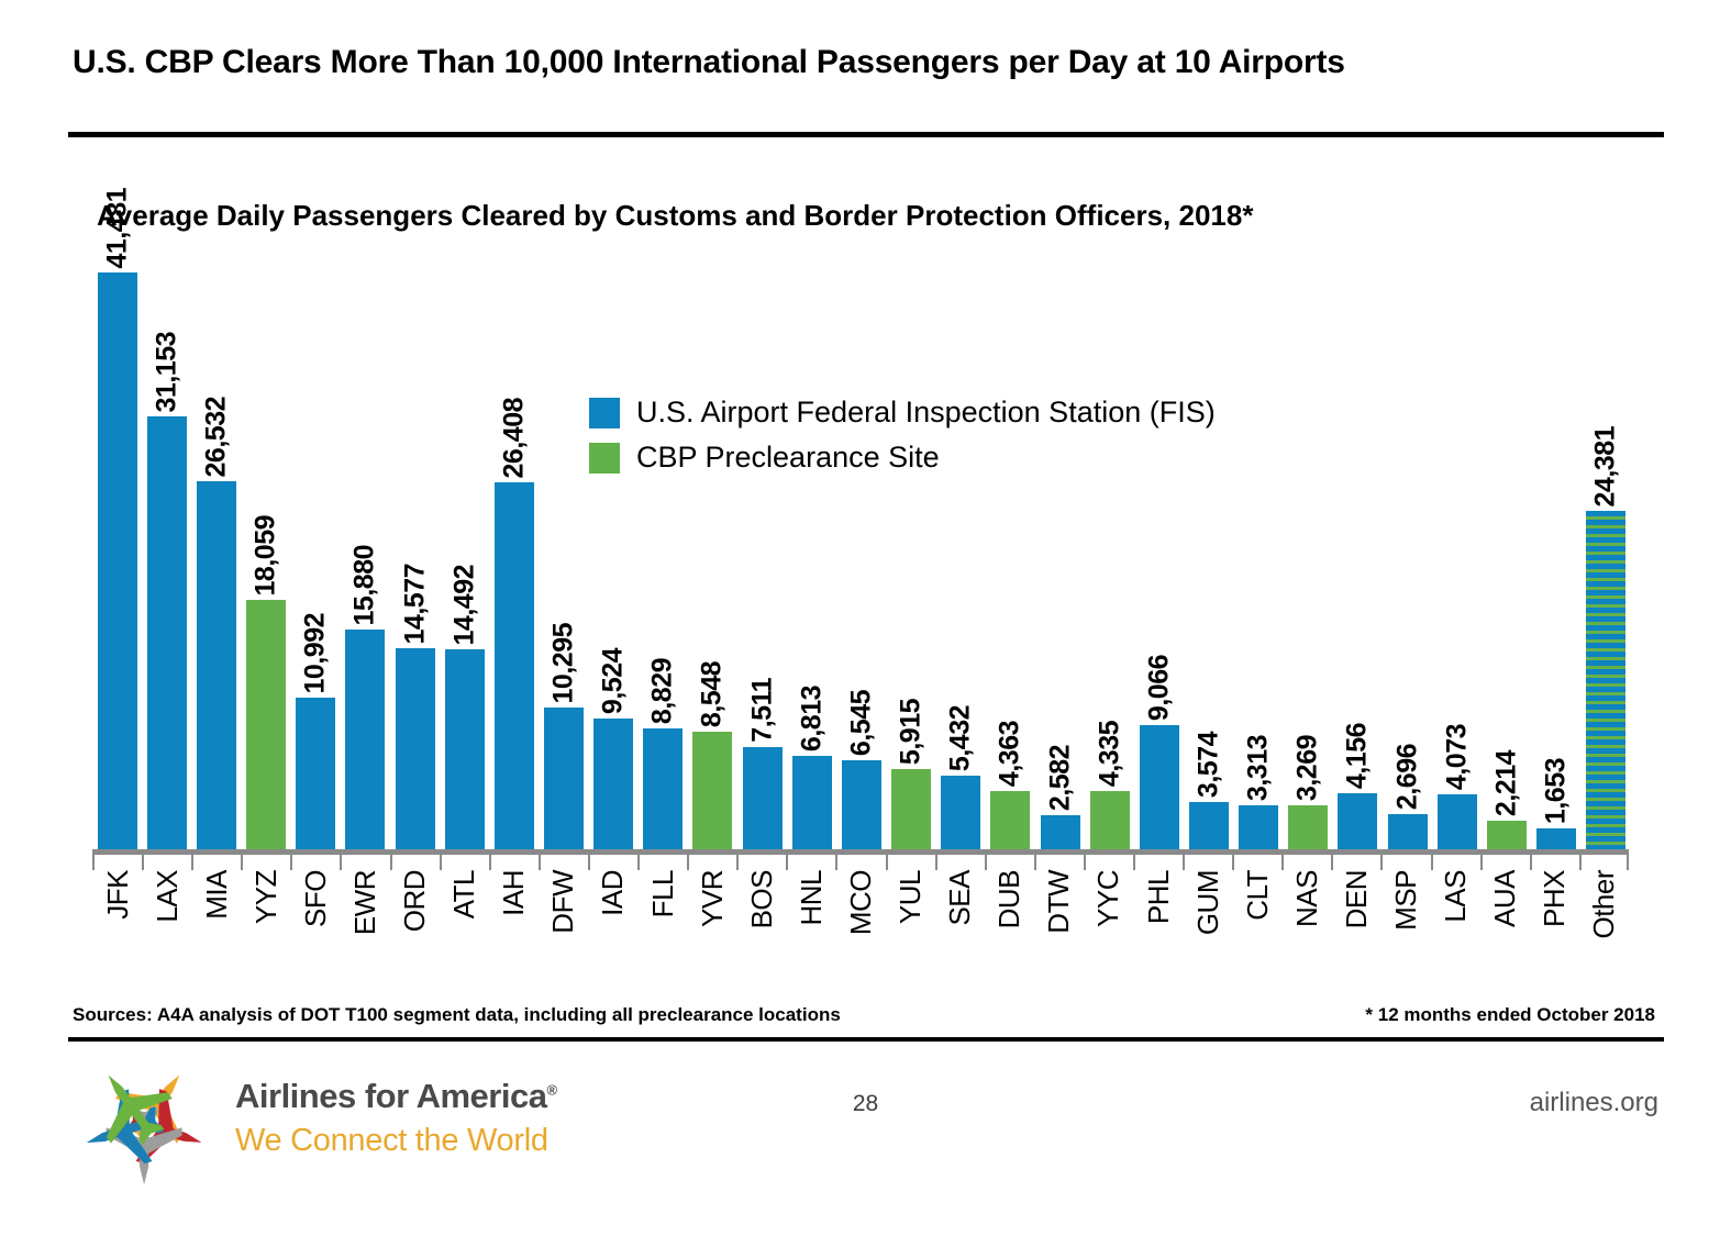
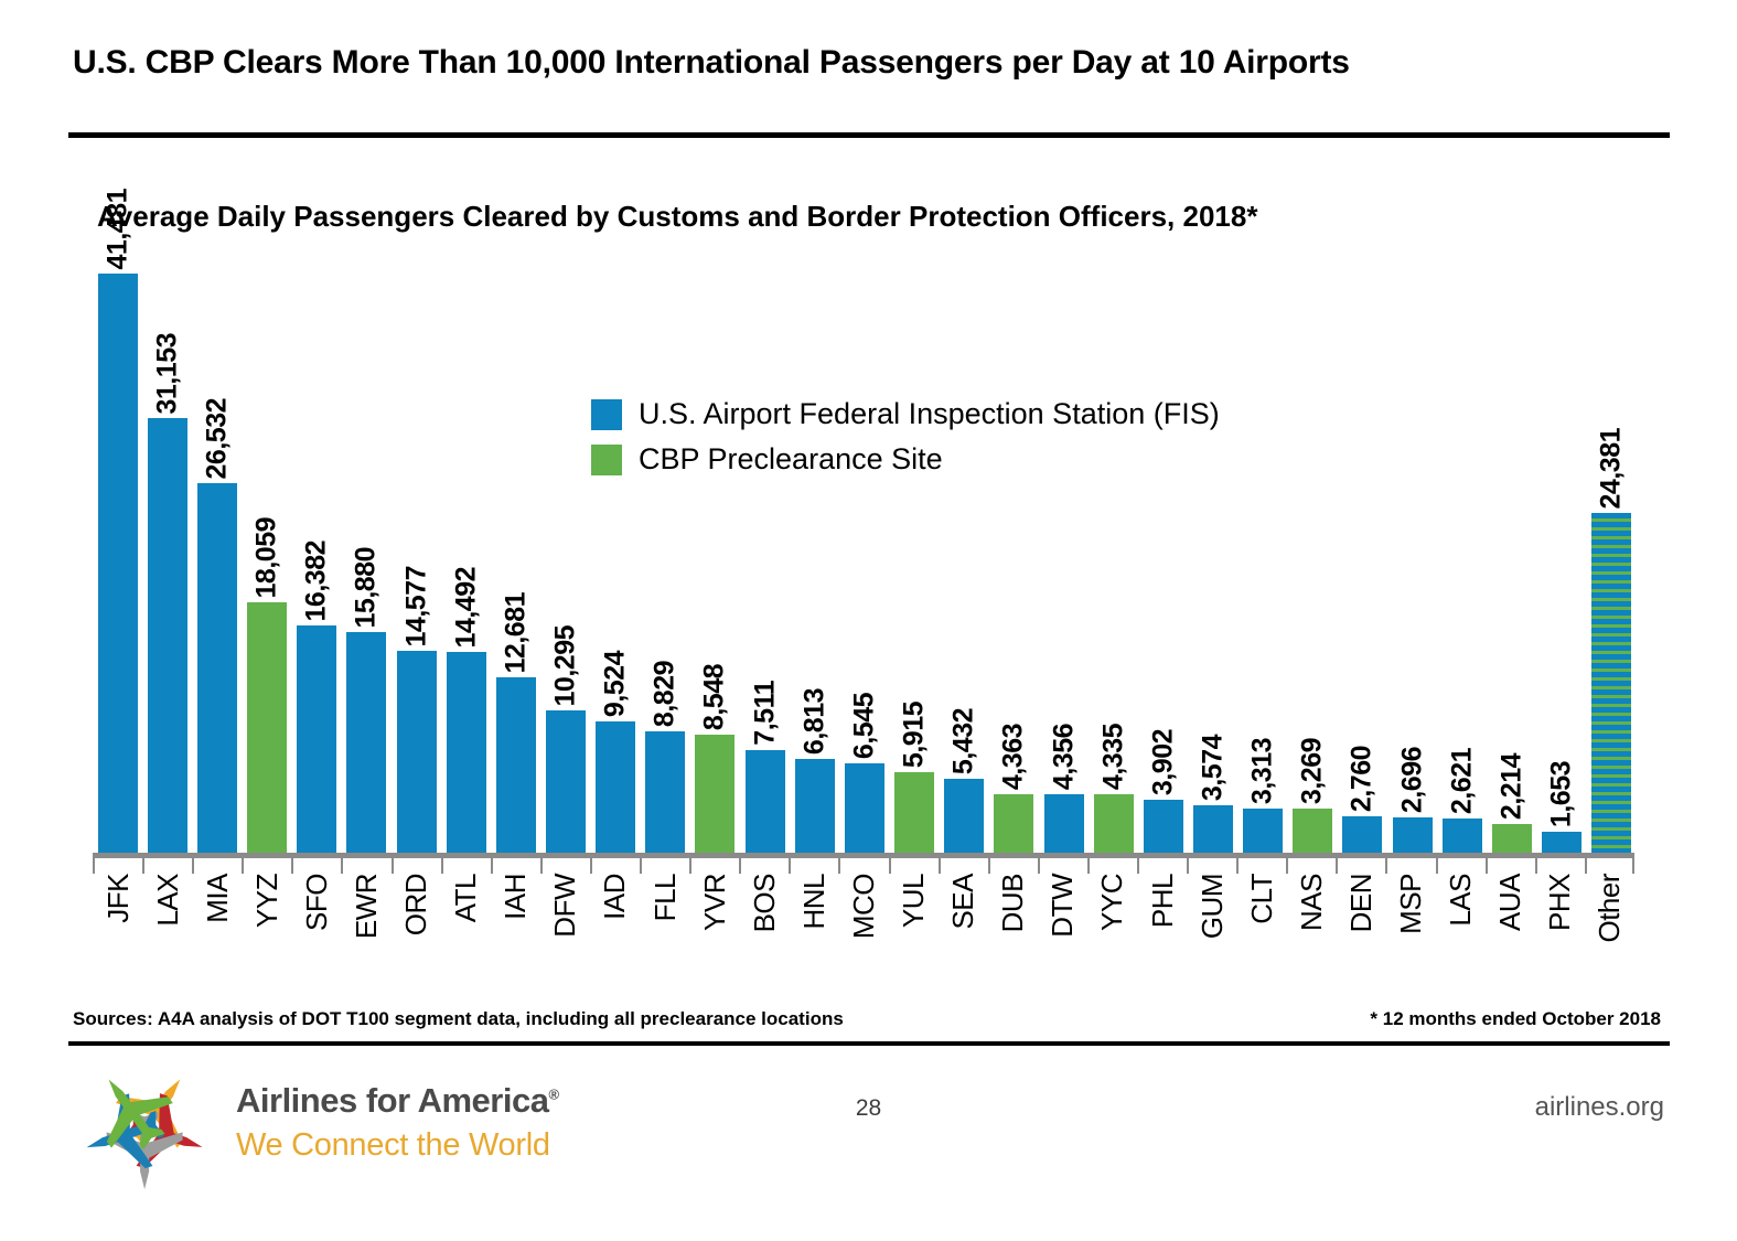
SFO: 10,992 -> 16,382
IAH: 26,408 -> 12,681
DTW: 2,582 -> 4,356
PHL: 9,066 -> 3,902
DEN: 4,156 -> 2,760
LAS: 4,073 -> 2,621
